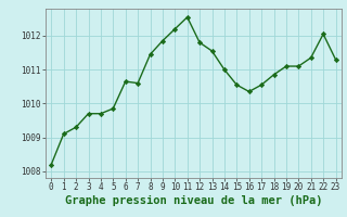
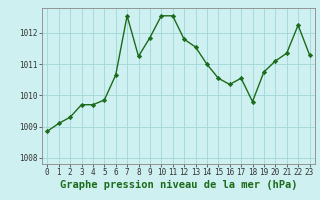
0: 1008.20 -> 1008.85
7: 1010.60 -> 1012.55
8: 1011.45 -> 1011.25
10: 1012.20 -> 1012.55
18: 1010.85 -> 1009.80
19: 1011.10 -> 1010.75
22: 1012.05 -> 1012.25
